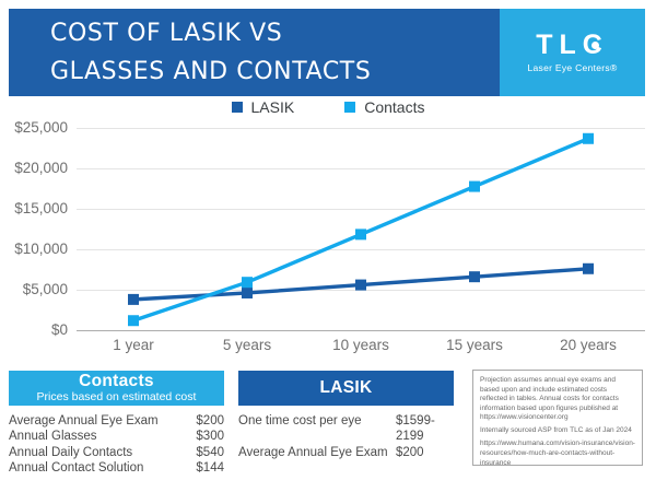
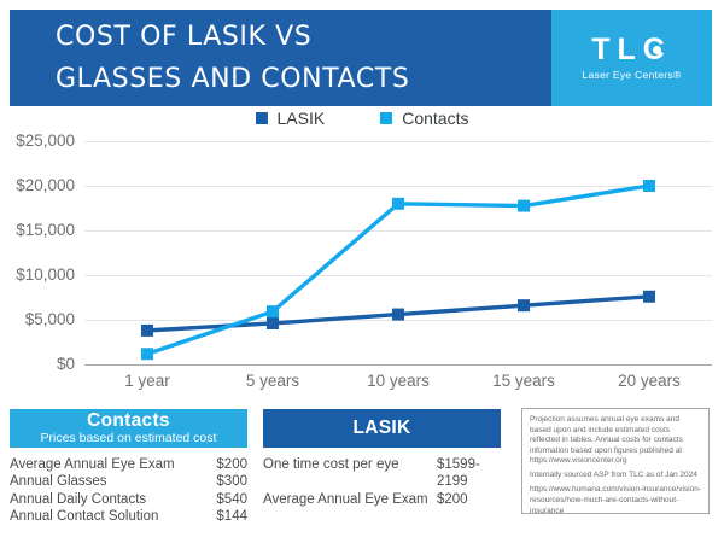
Contacts/10 years: $12000 -> $18000
Contacts/20 years: $24000 -> $20000
